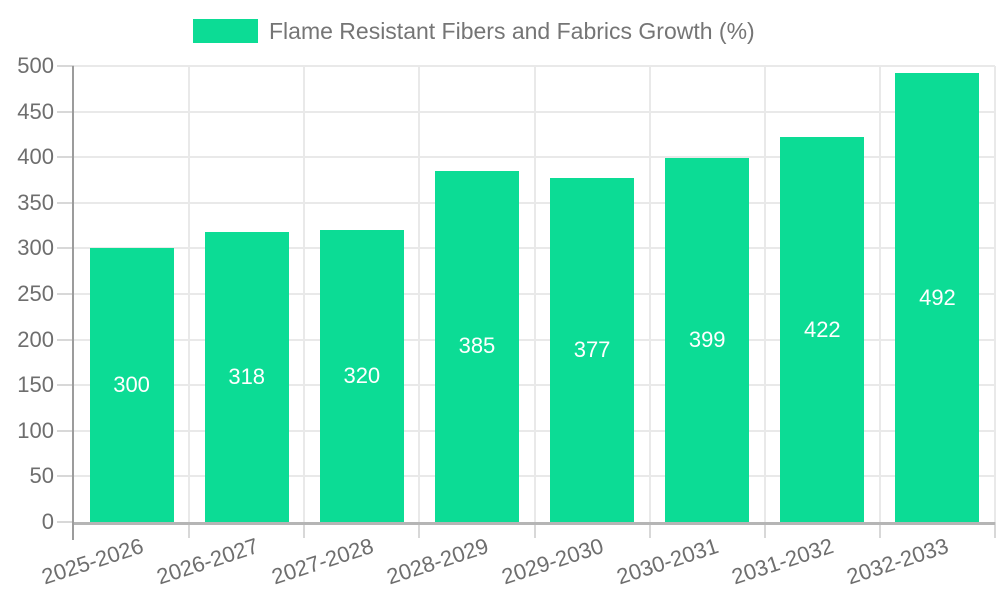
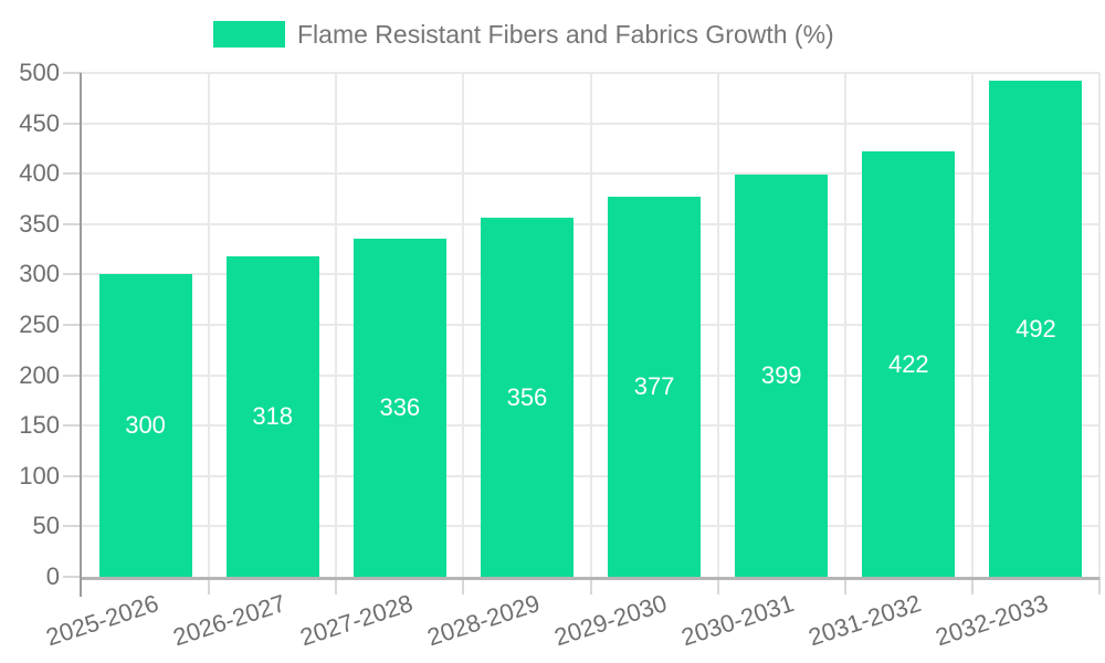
2027-2028: 320 -> 336
2028-2029: 385 -> 356
